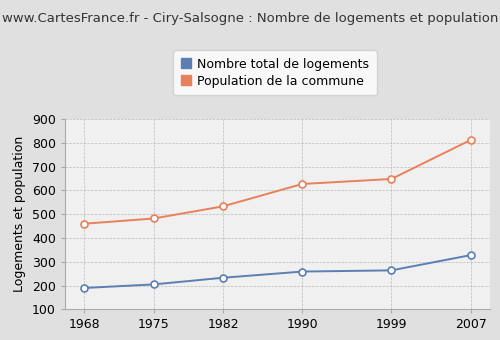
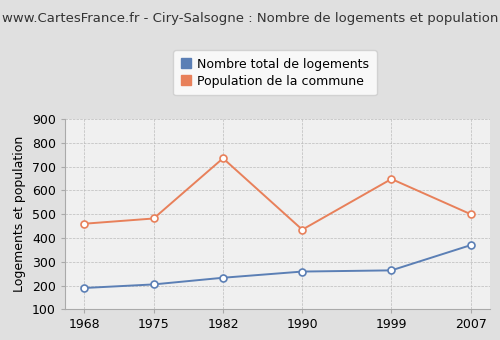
Population de la commune/1982: 533 -> 735
Population de la commune/1990: 627 -> 435
Nombre total de logements/2007: 328 -> 370
Population de la commune/2007: 812 -> 500
